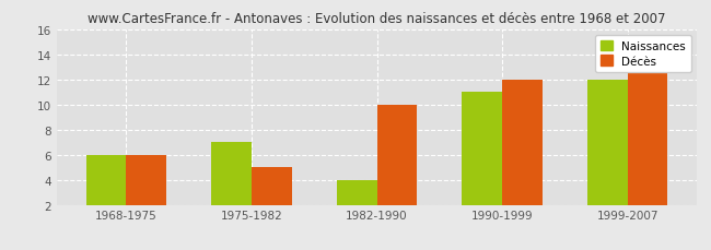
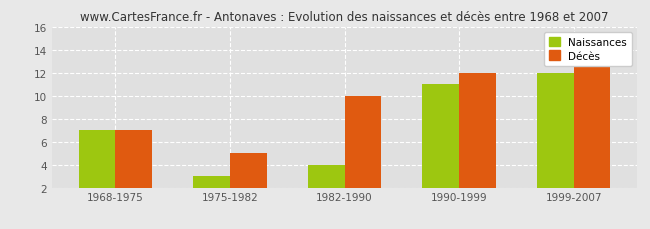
Naissances/1968-1975: 6 -> 7
Décès/1968-1975: 6 -> 7
Naissances/1975-1982: 7 -> 3
